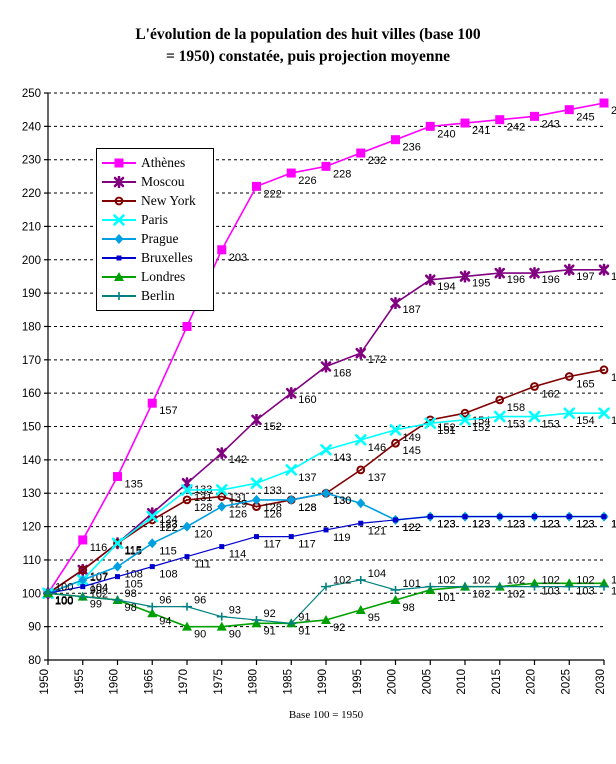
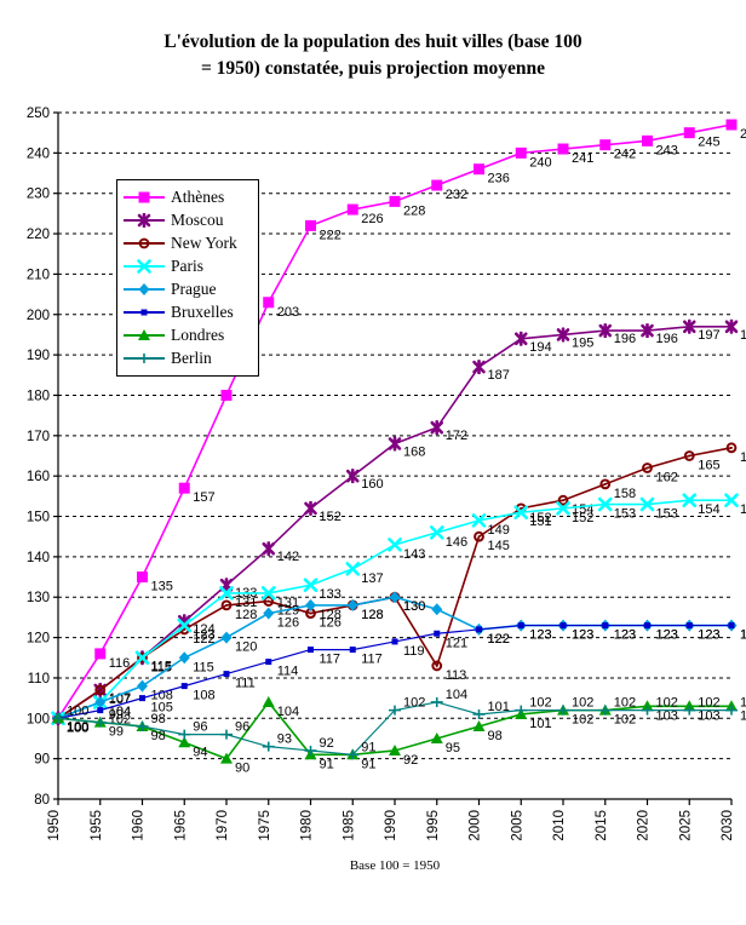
Londres/1975: 90 -> 104
New York/1995: 137 -> 113
